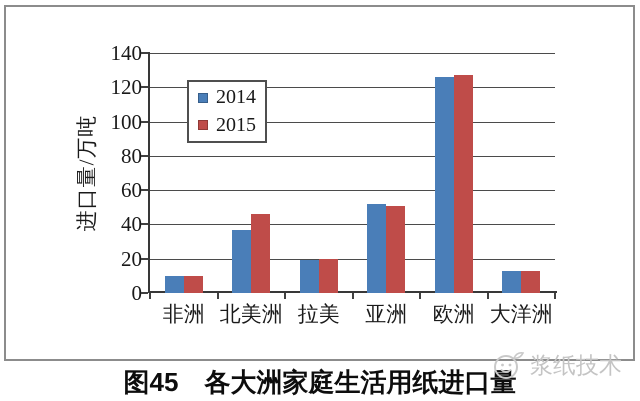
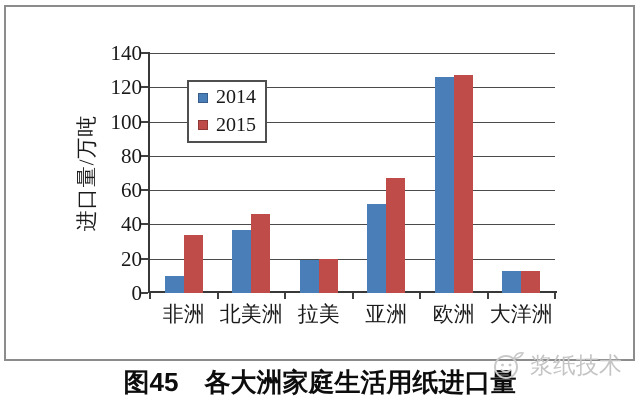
2015/非洲: 10 -> 34
2015/亚洲: 51 -> 67
